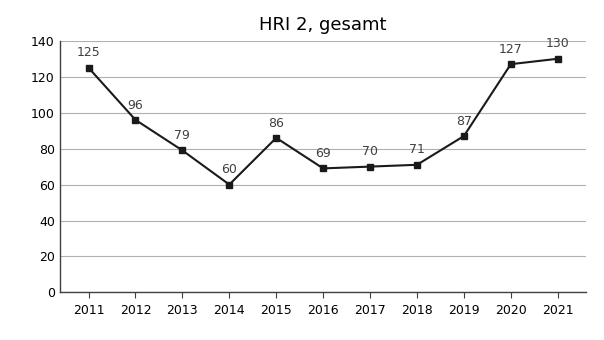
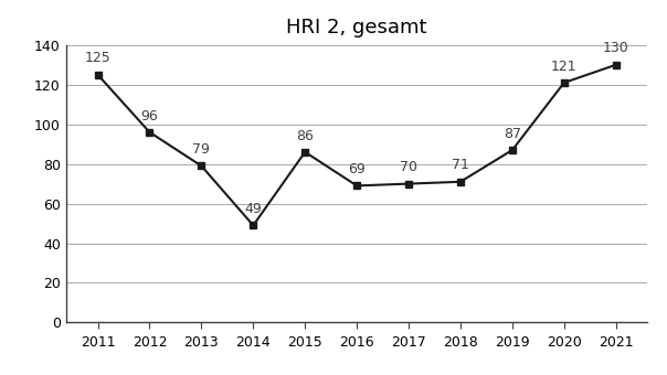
2014: 60 -> 49
2020: 127 -> 121
